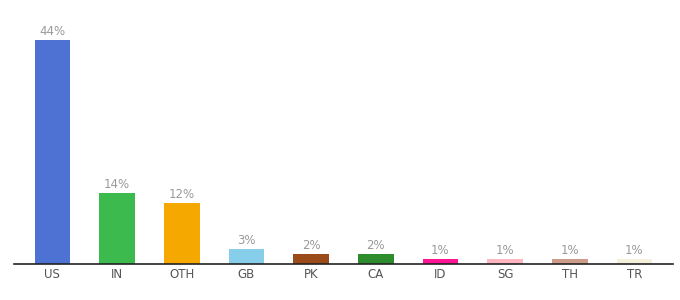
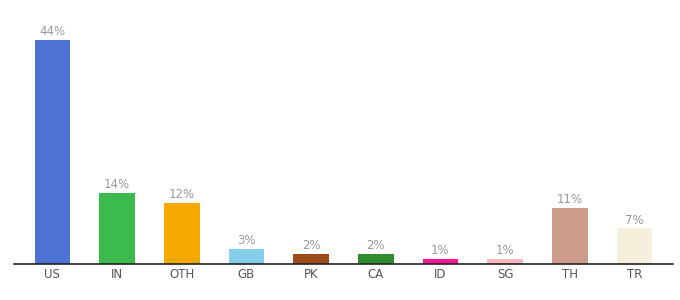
TH: 1% -> 11%
TR: 1% -> 7%
